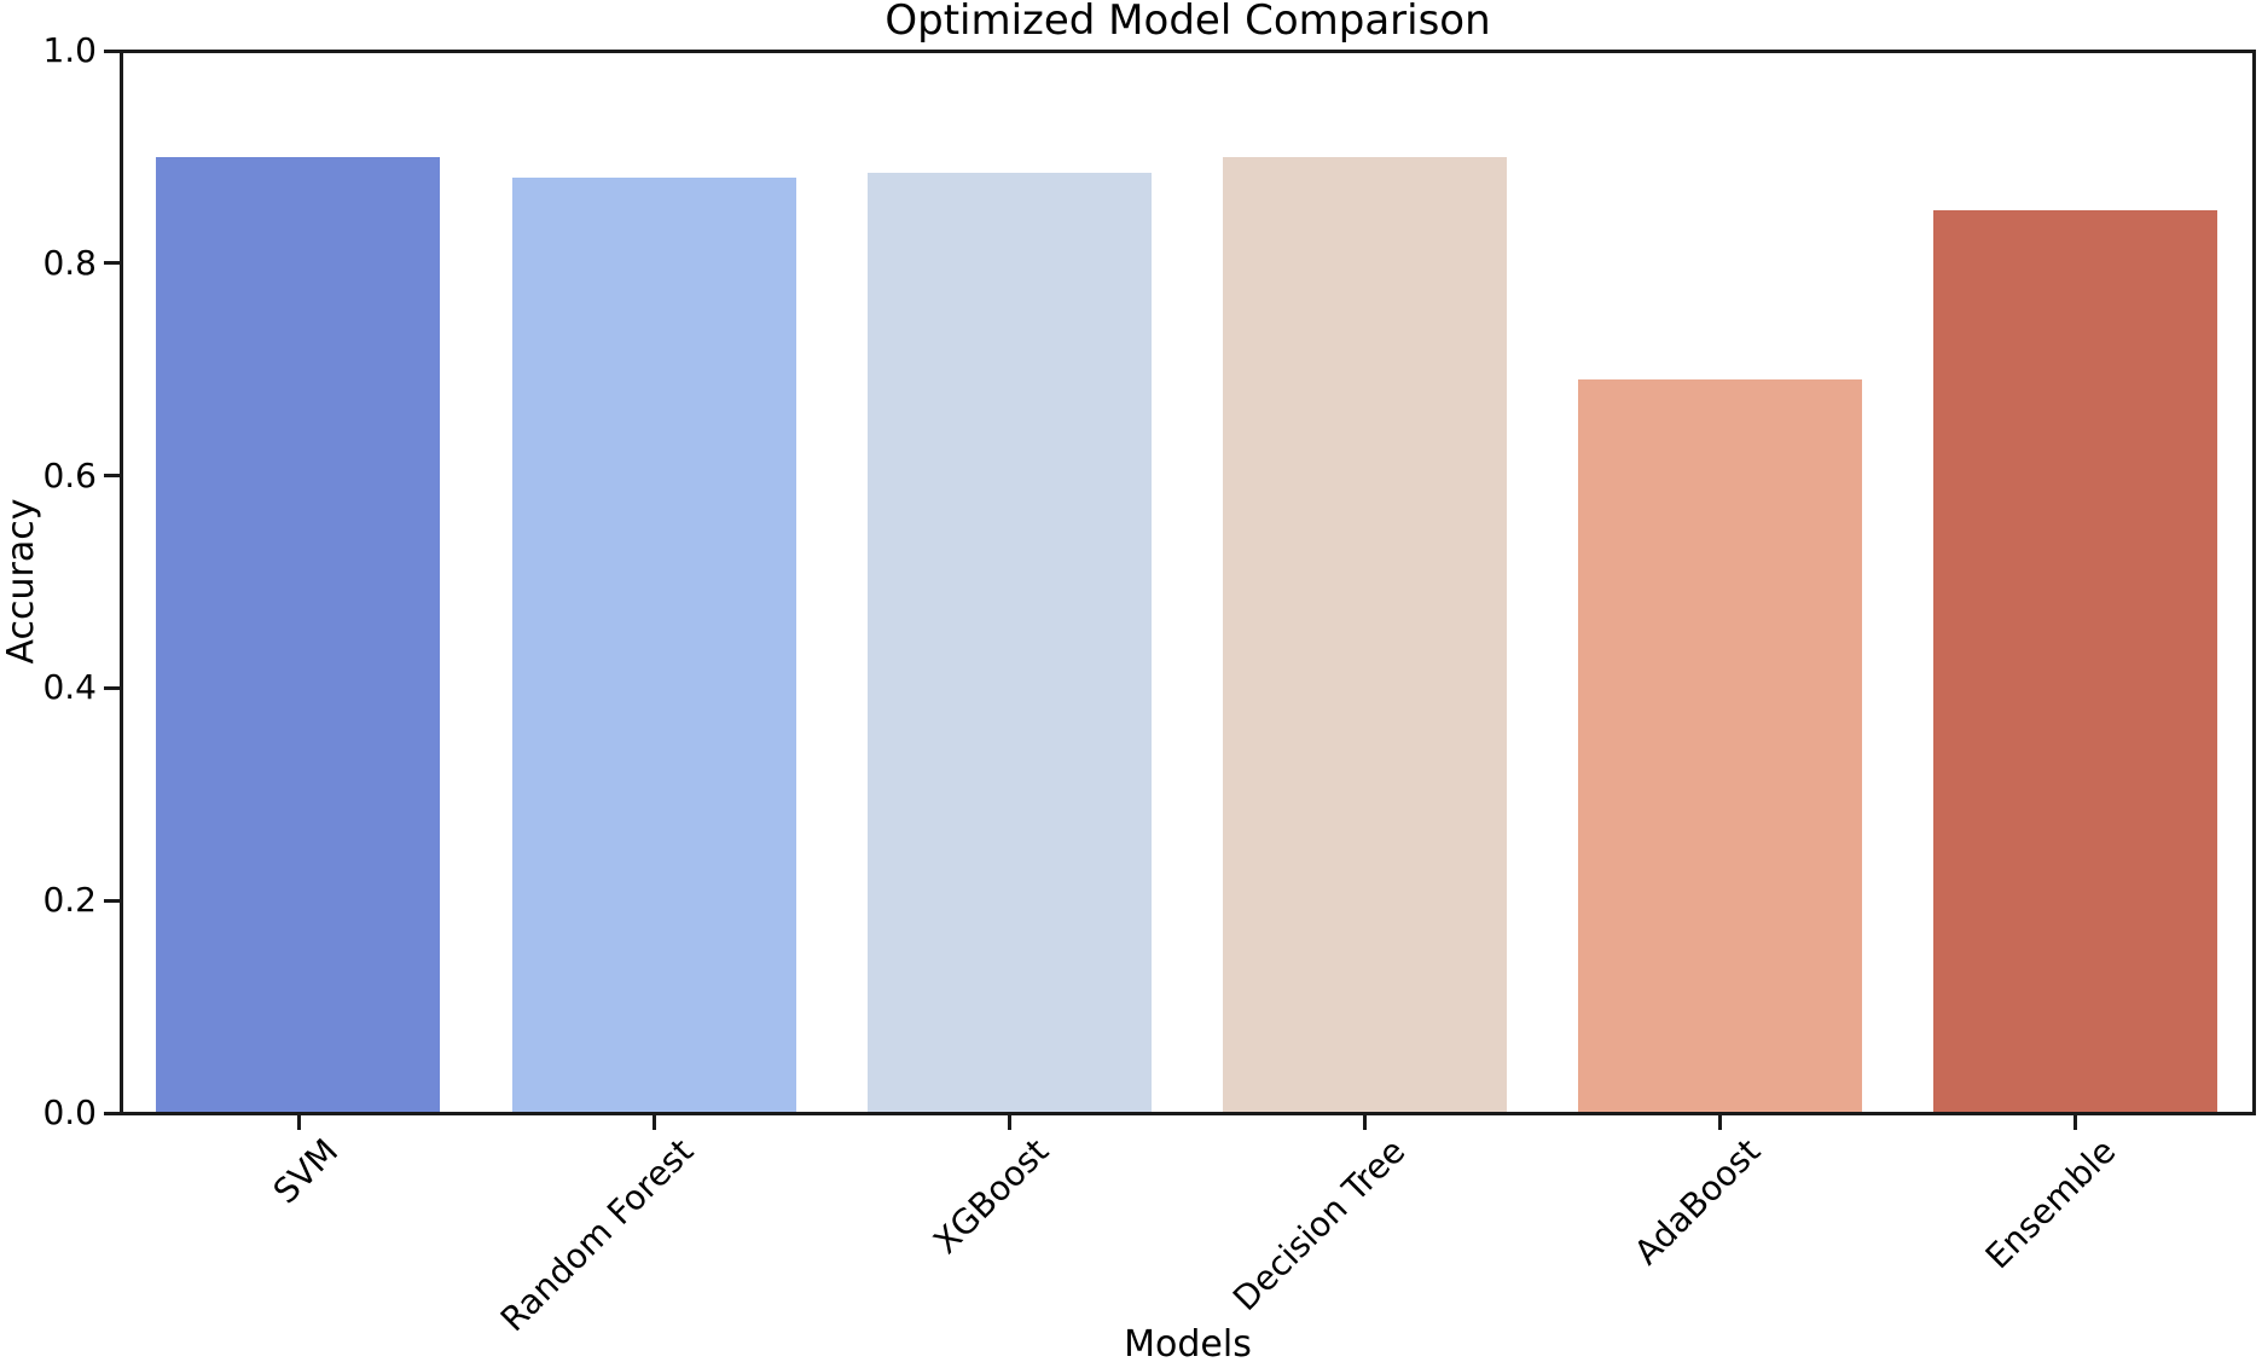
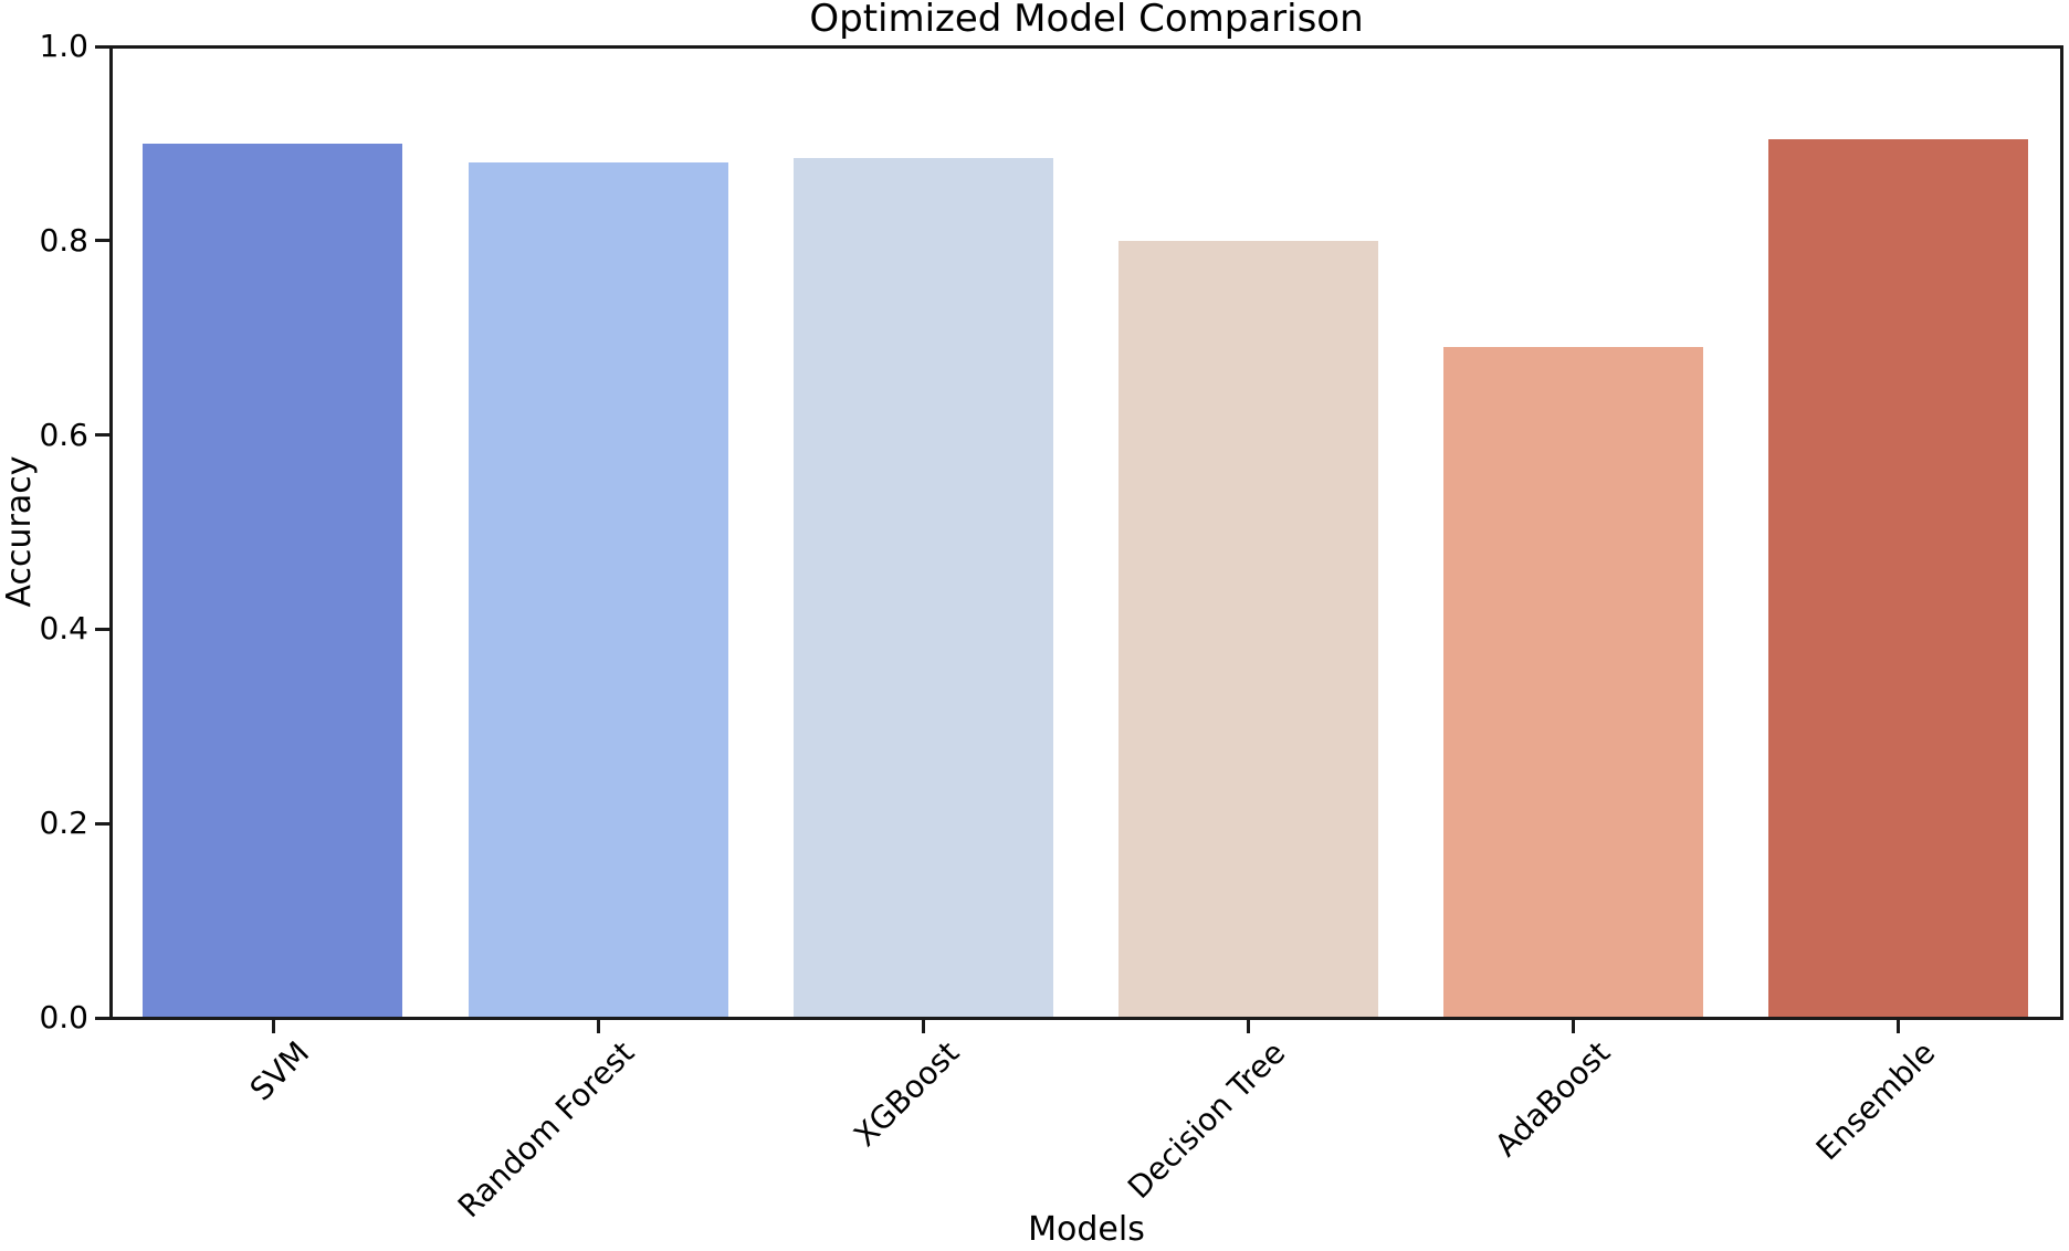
Decision Tree: 0.90 -> 0.80
Ensemble: 0.85 -> 0.91
